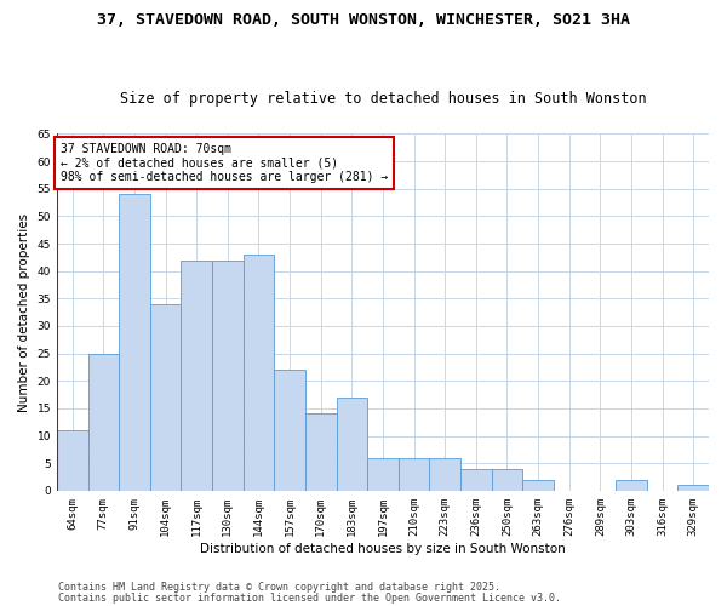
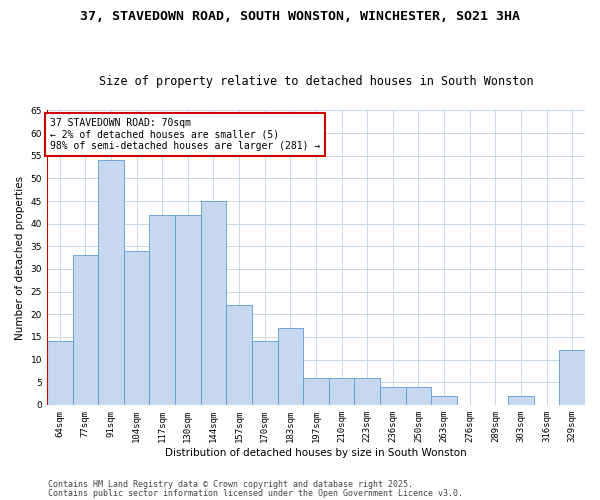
64sqm: 11 -> 14
77sqm: 25 -> 33
144sqm: 43 -> 45
329sqm: 1 -> 12
